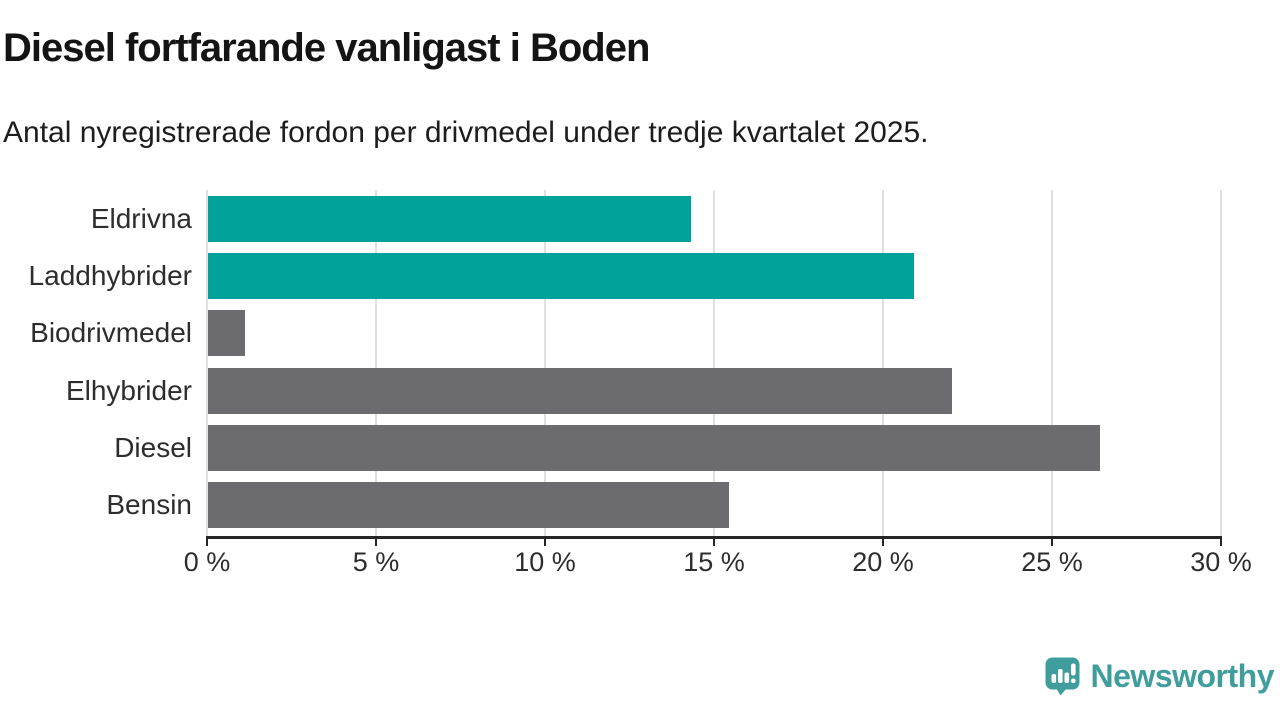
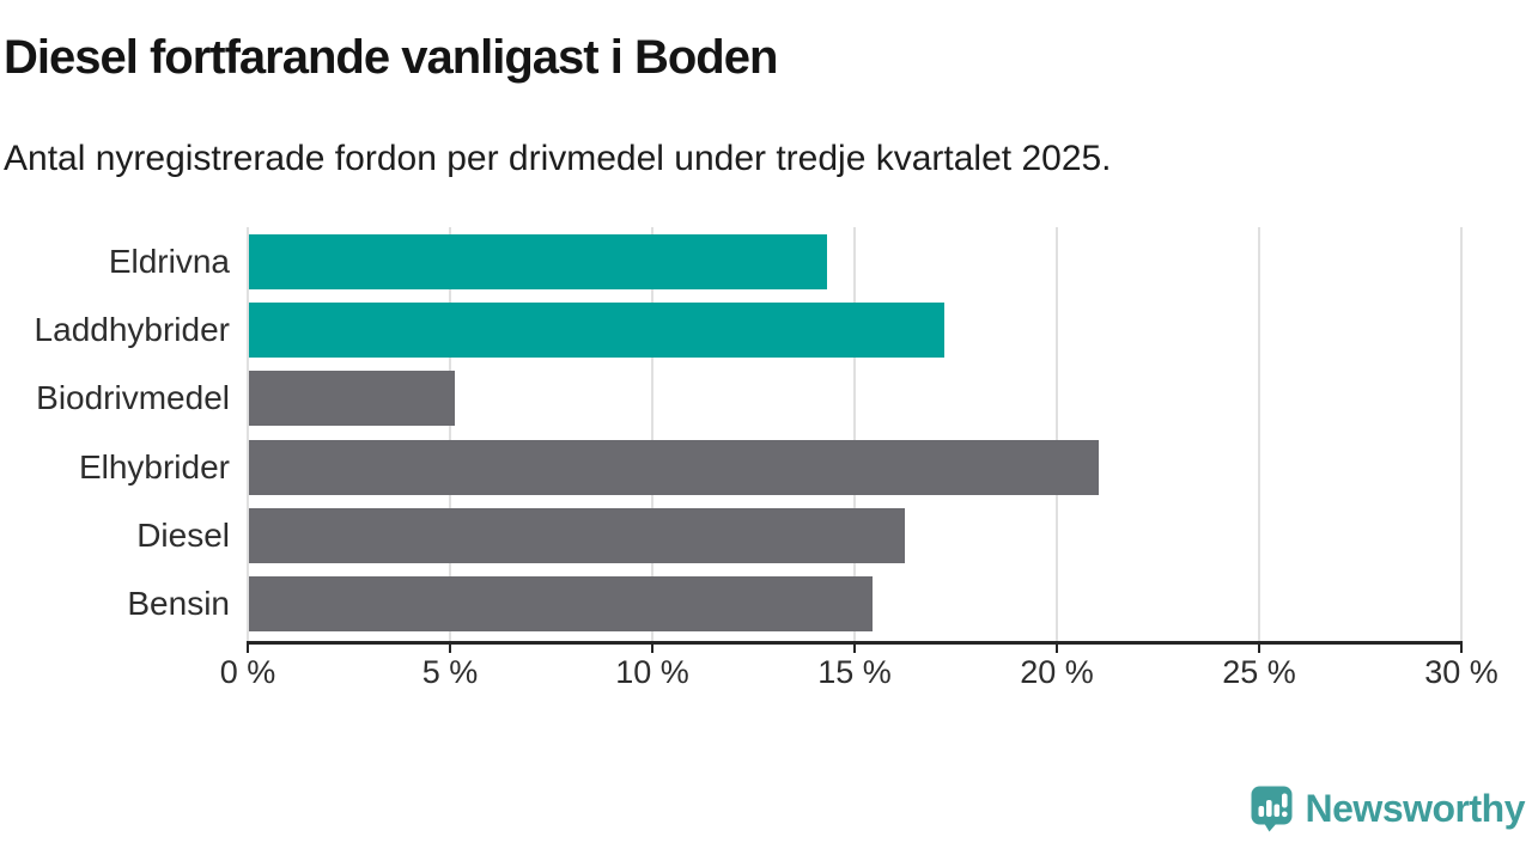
Laddhybrider: 20.9% -> 17.2%
Biodrivmedel: 1.1% -> 5.1%
Elhybrider: 22.0% -> 21.0%
Diesel: 26.4% -> 16.2%
